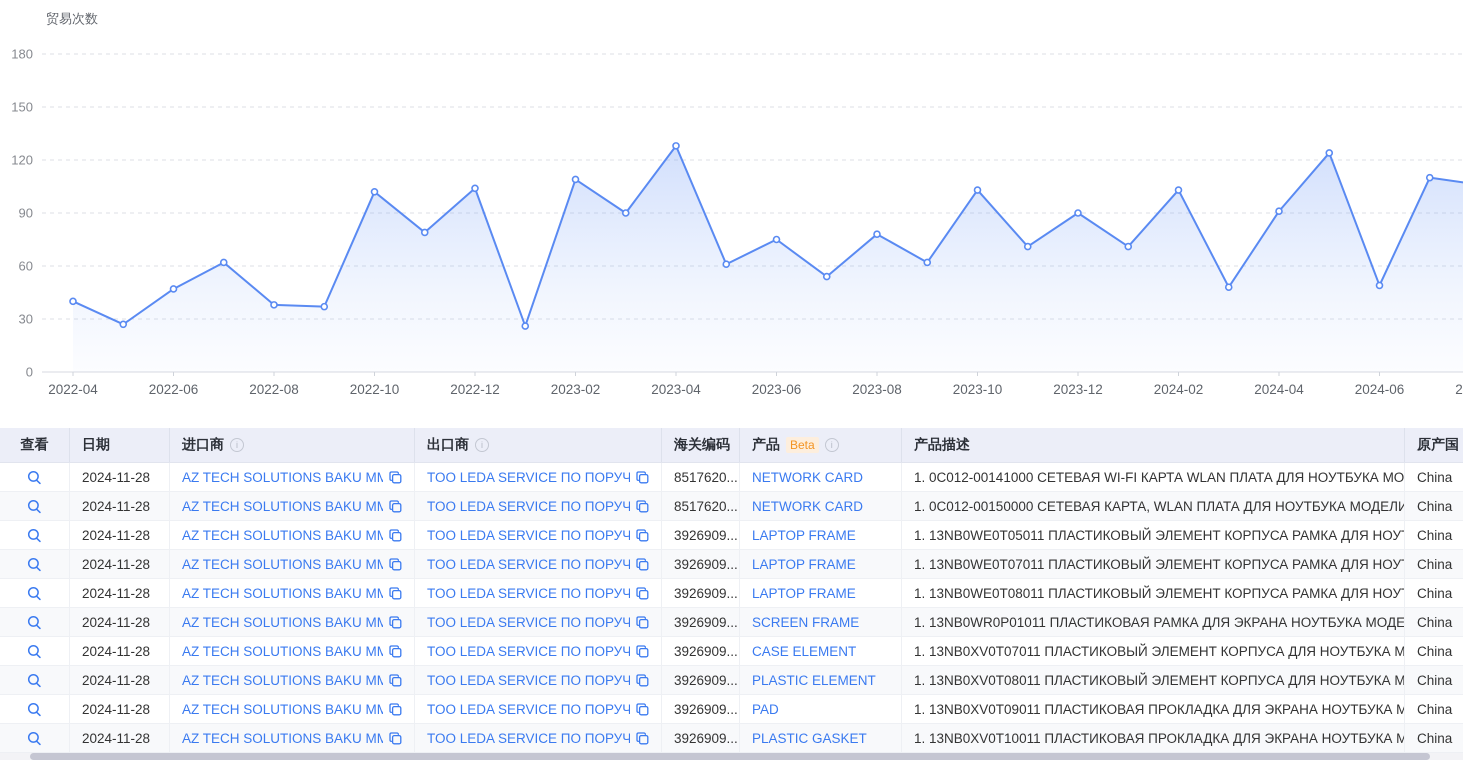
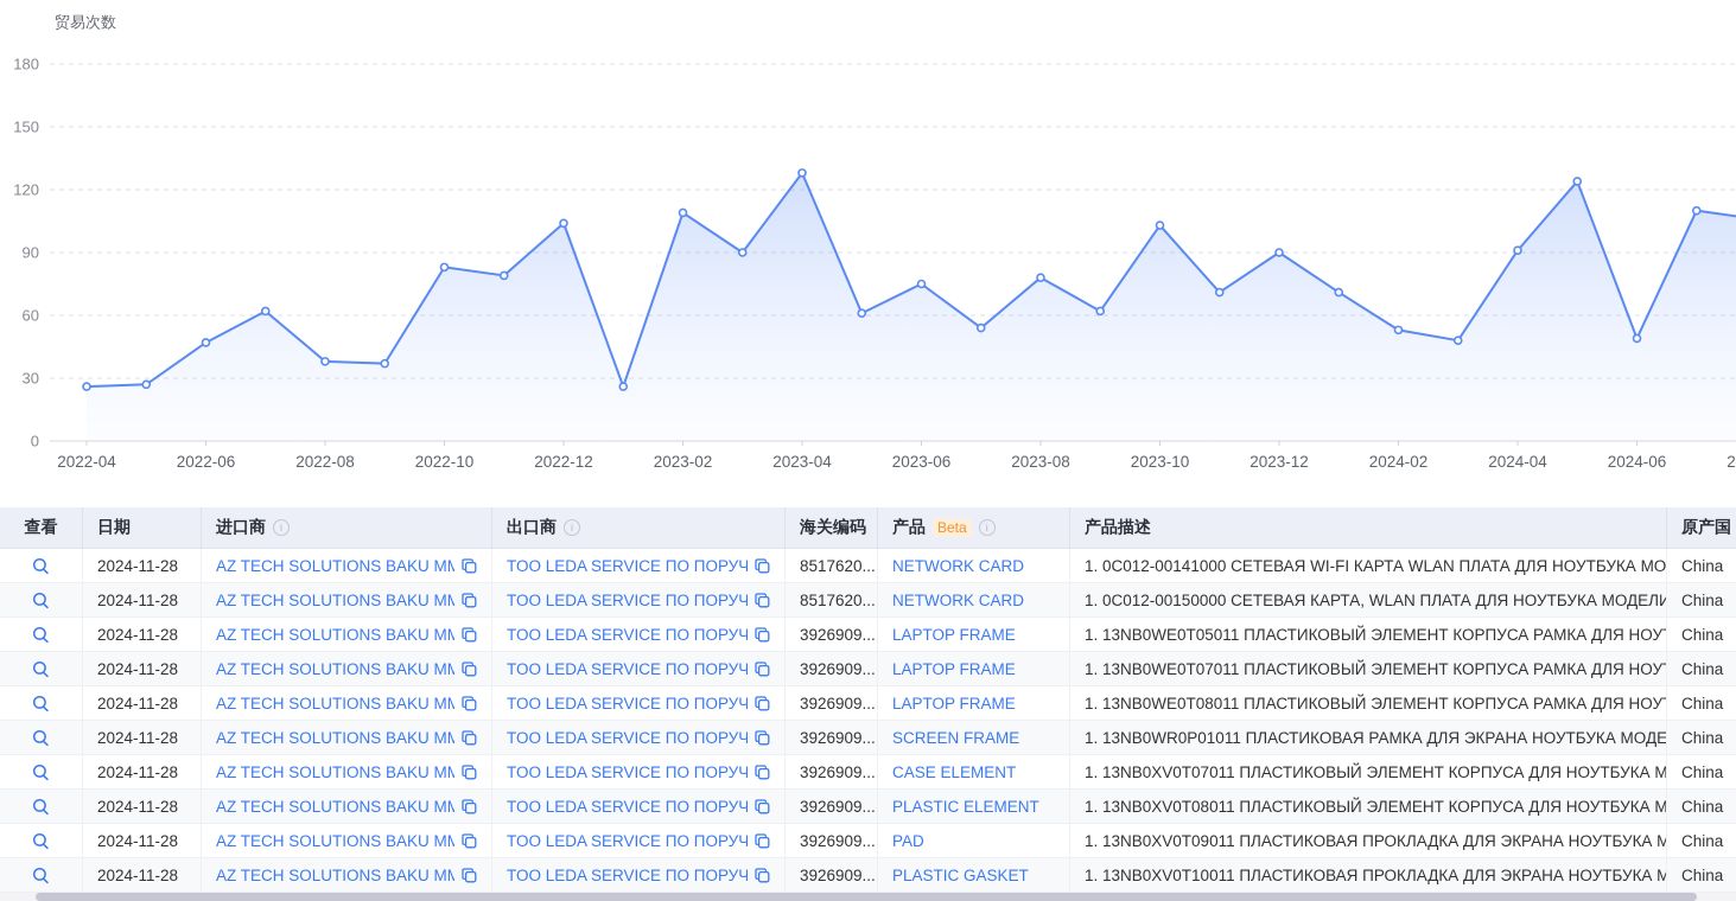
2022-04: 40 -> 26
2022-10: 102 -> 83
2024-02: 103 -> 53
